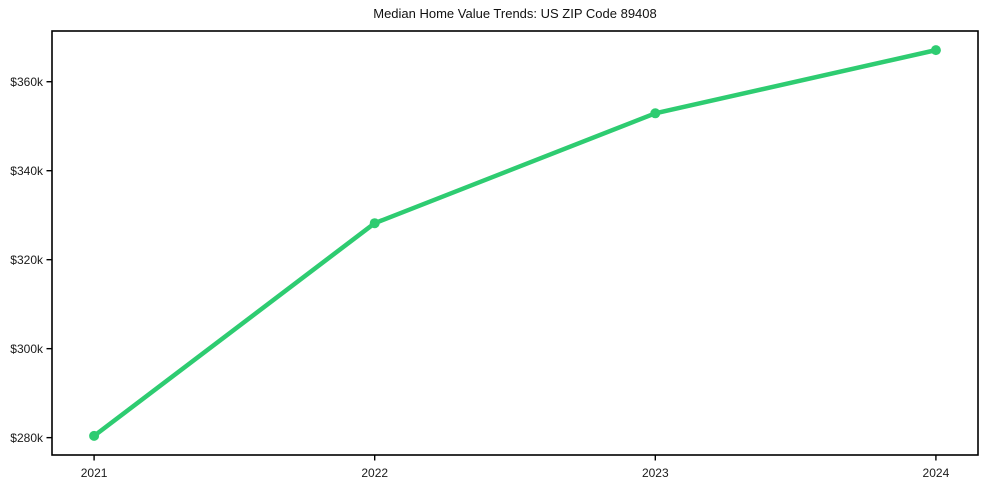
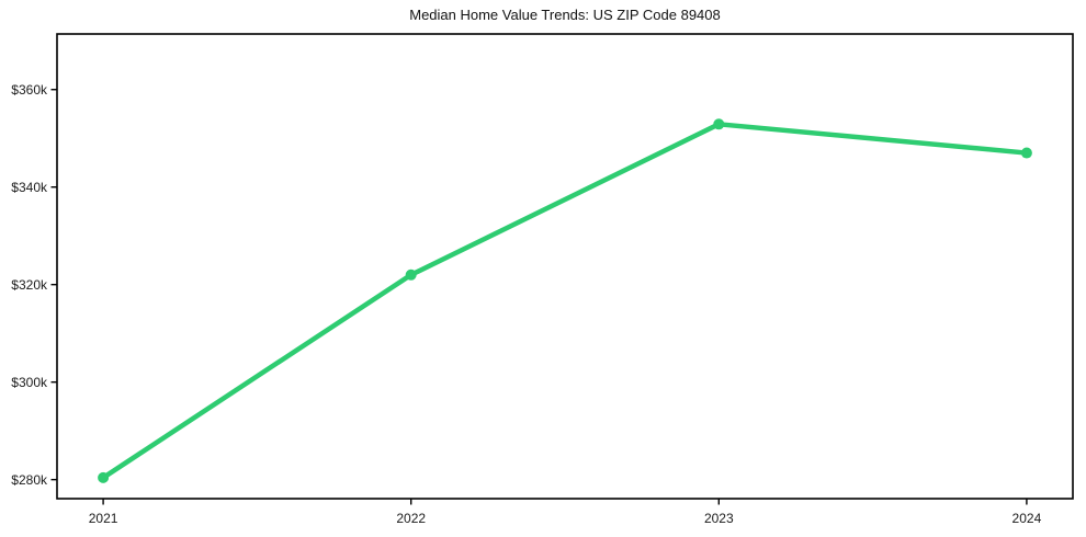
2022: $328k -> $322k
2024: $367k -> $347k
